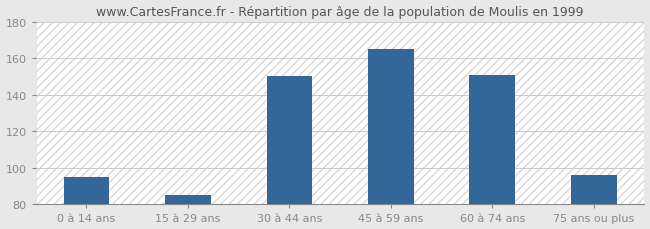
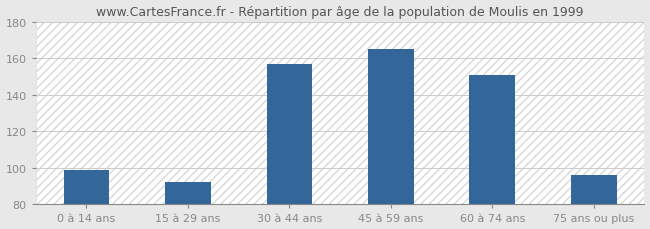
0 à 14 ans: 95 -> 99
15 à 29 ans: 85 -> 92
30 à 44 ans: 150 -> 157
